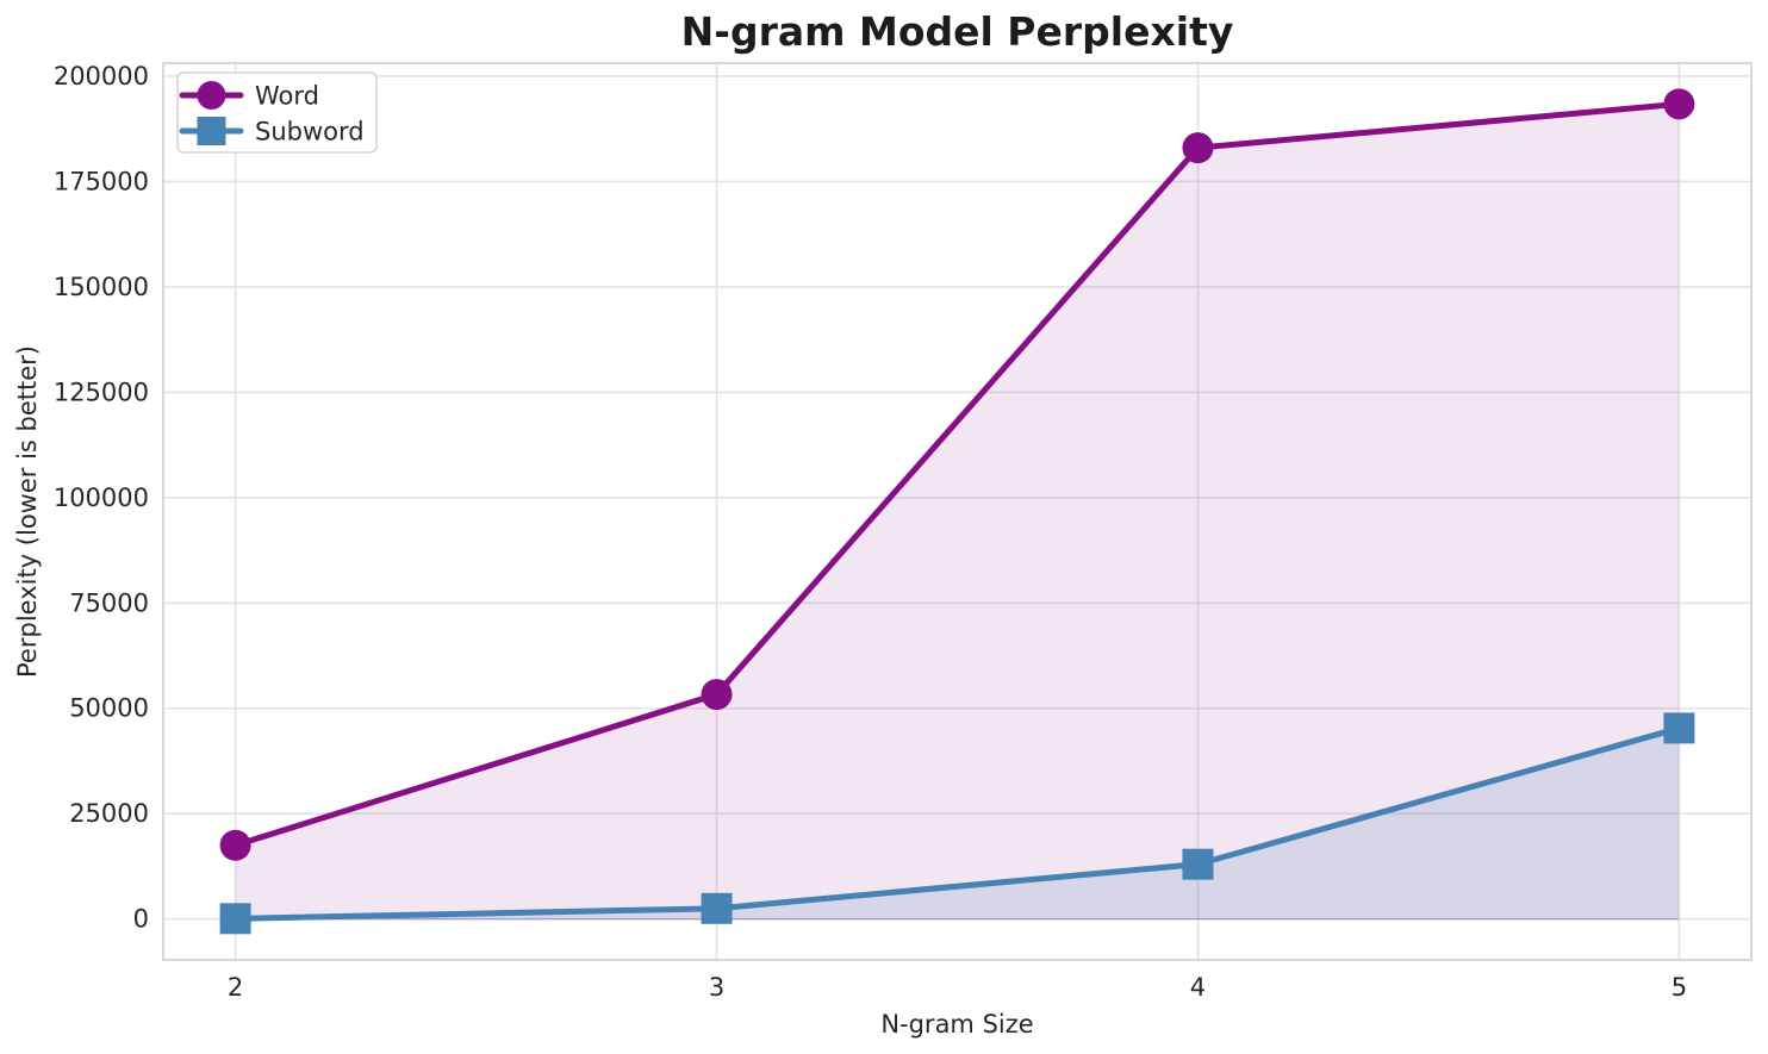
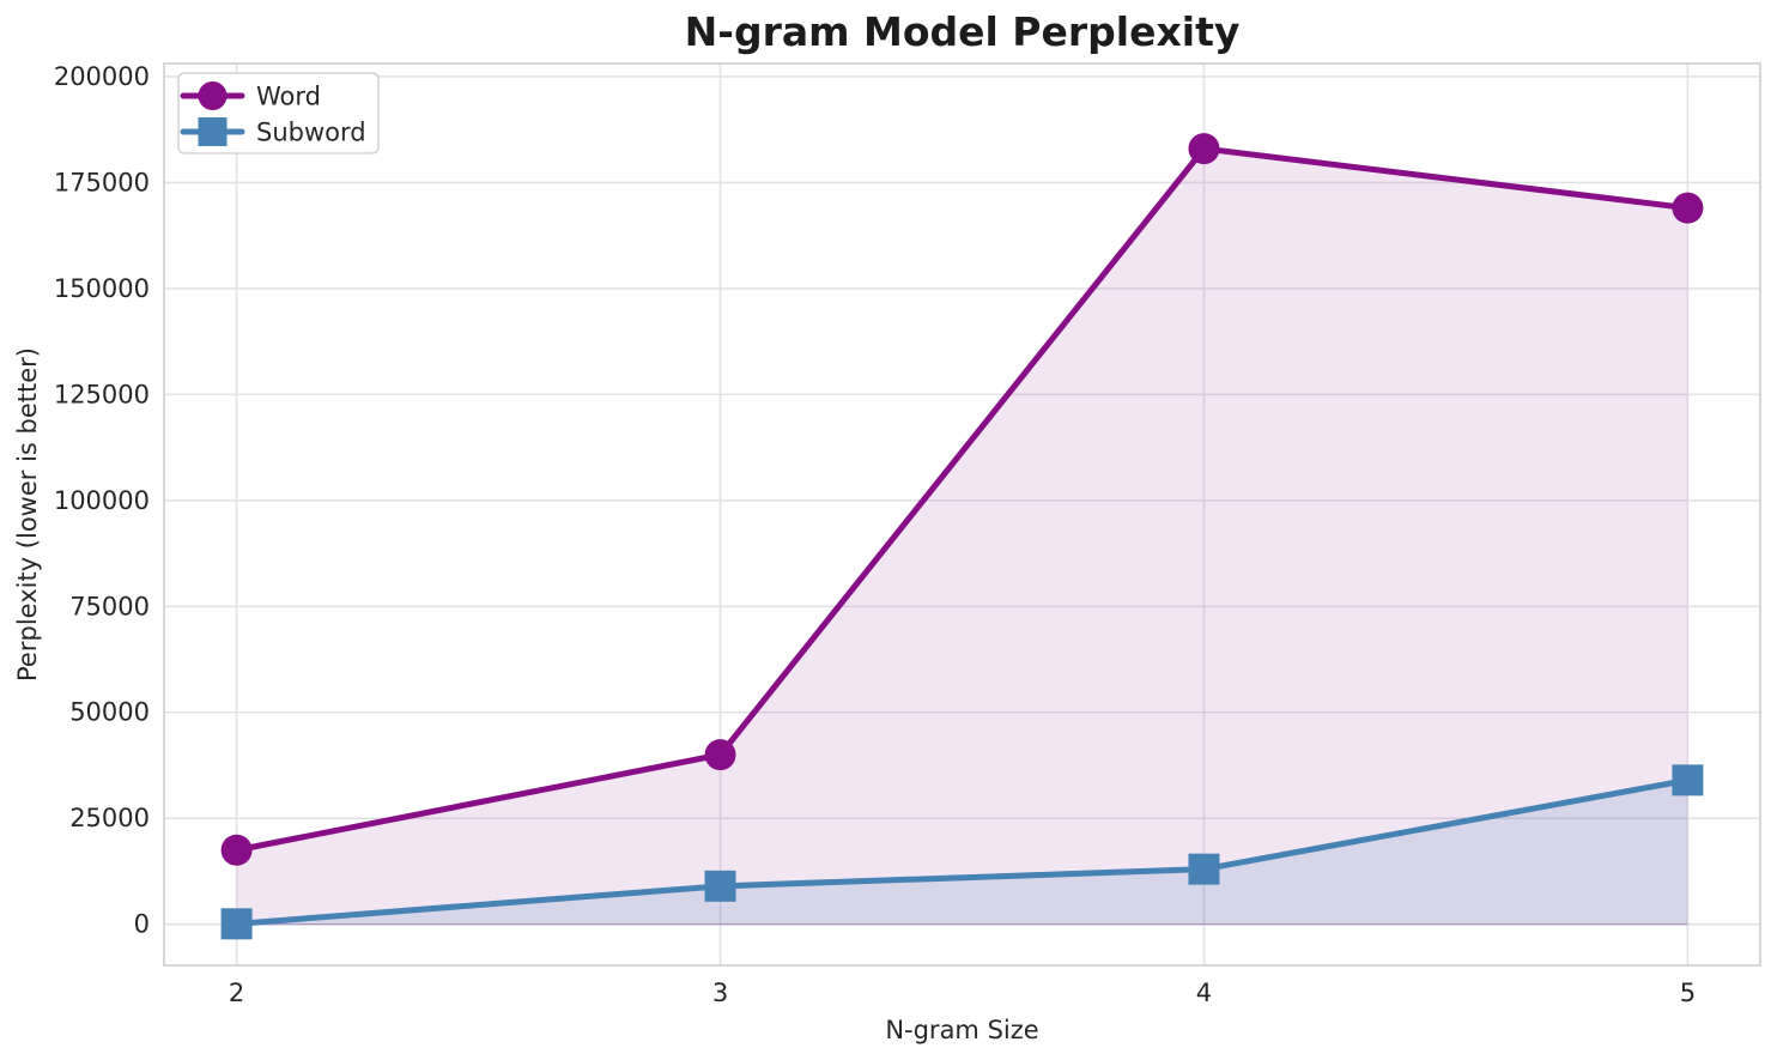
Word/3: 53000 -> 40000
Subword/3: 2000 -> 9000
Word/5: 193000 -> 169000
Subword/5: 45000 -> 34000
